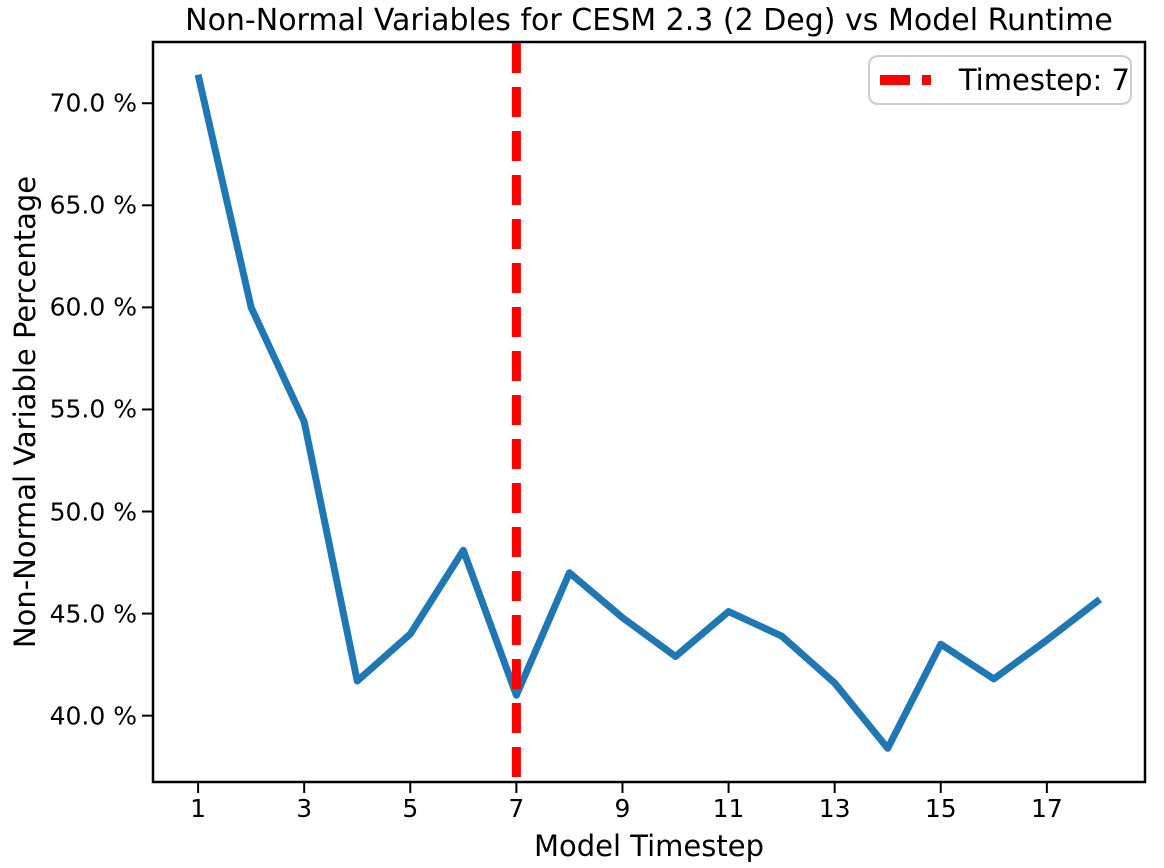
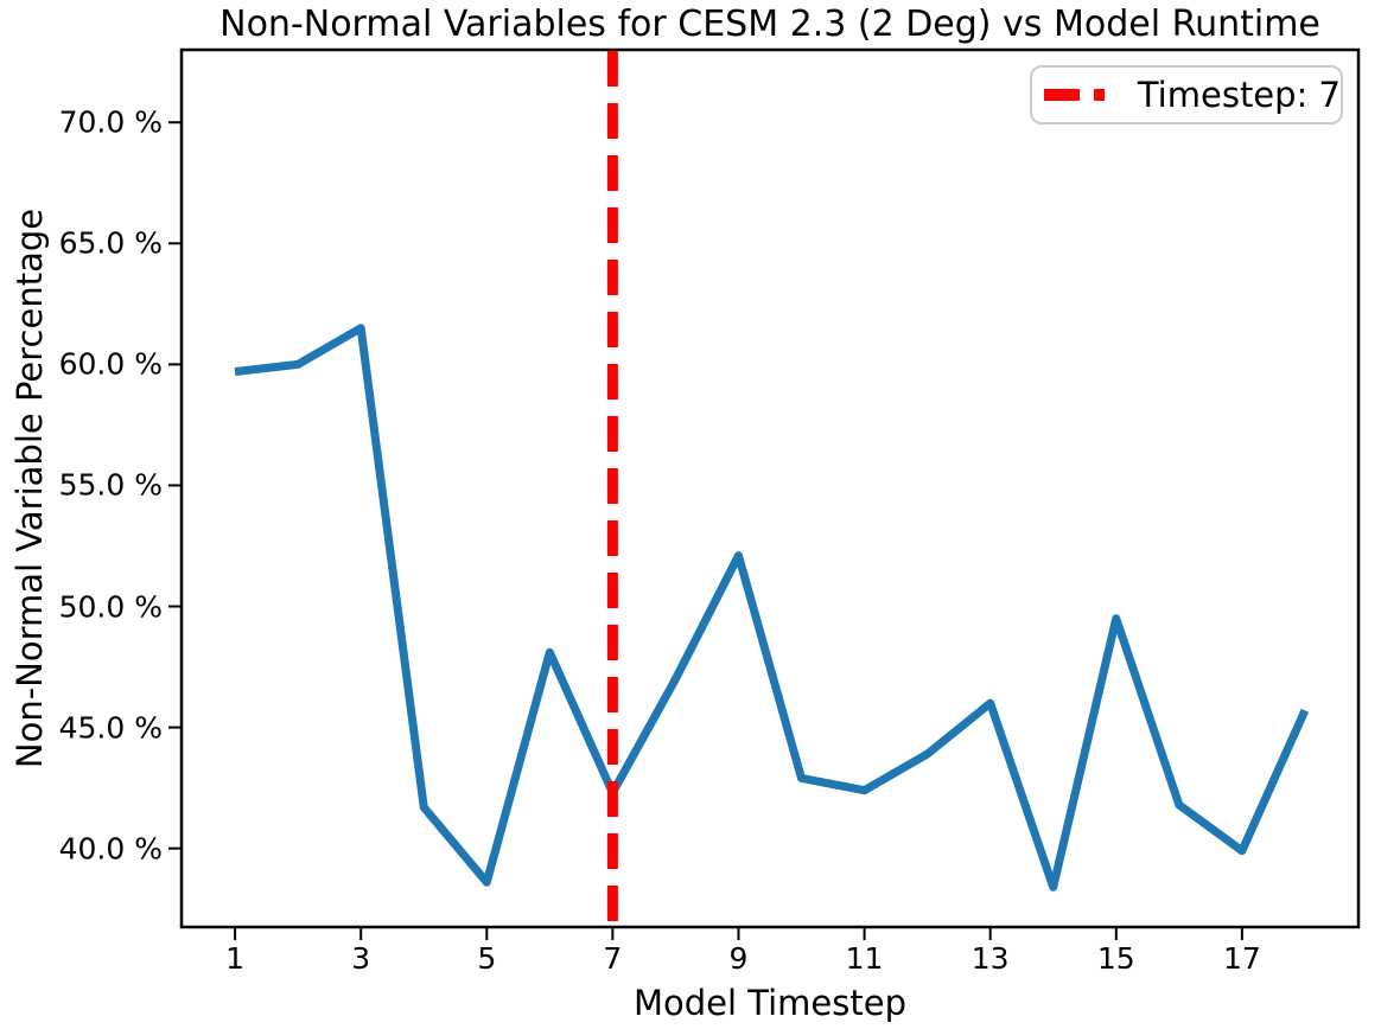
1: 71.4% -> 59.7%
3: 54.4% -> 61.5%
5: 44.0% -> 38.6%
7: 41.0% -> 42.3%
9: 44.8% -> 52.1%
11: 45.1% -> 42.4%
13: 41.6% -> 46.0%
15: 43.5% -> 49.5%
17: 43.7% -> 39.9%
